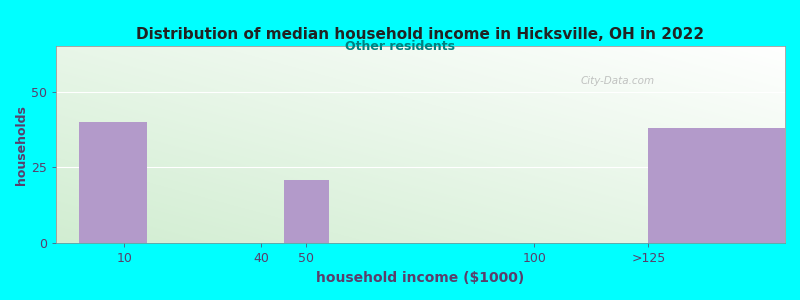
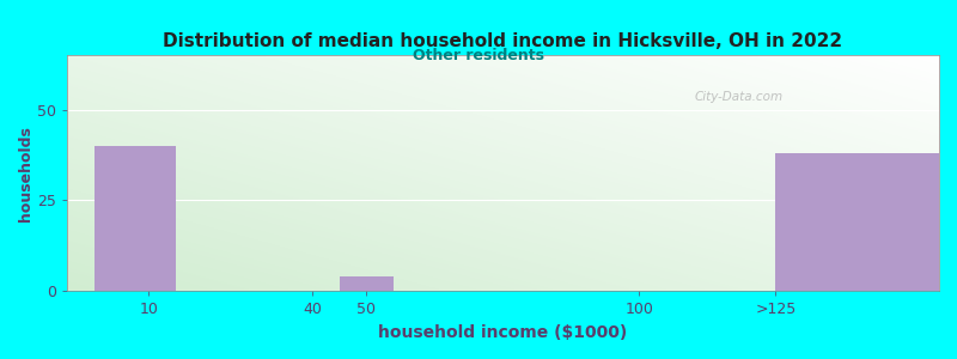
50: 21 -> 4
